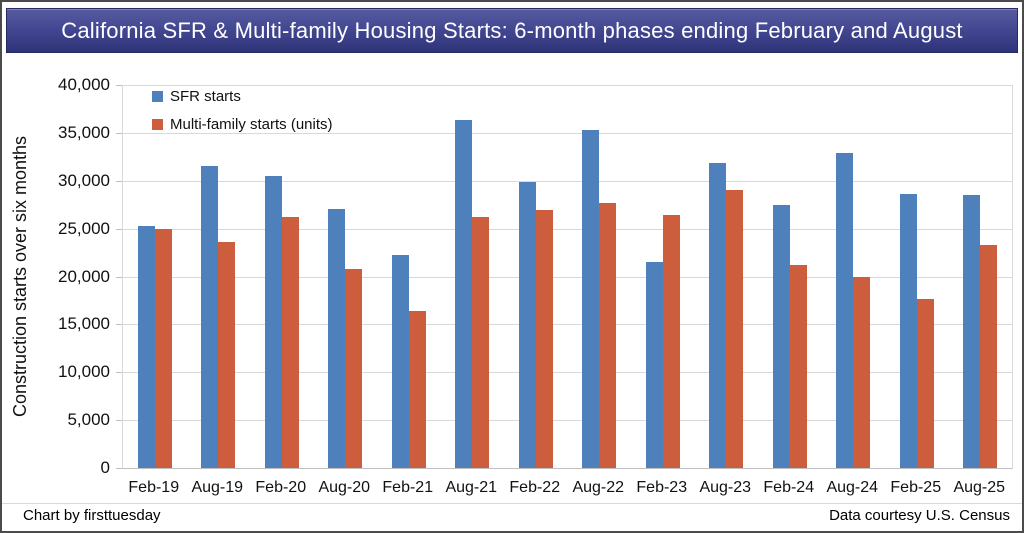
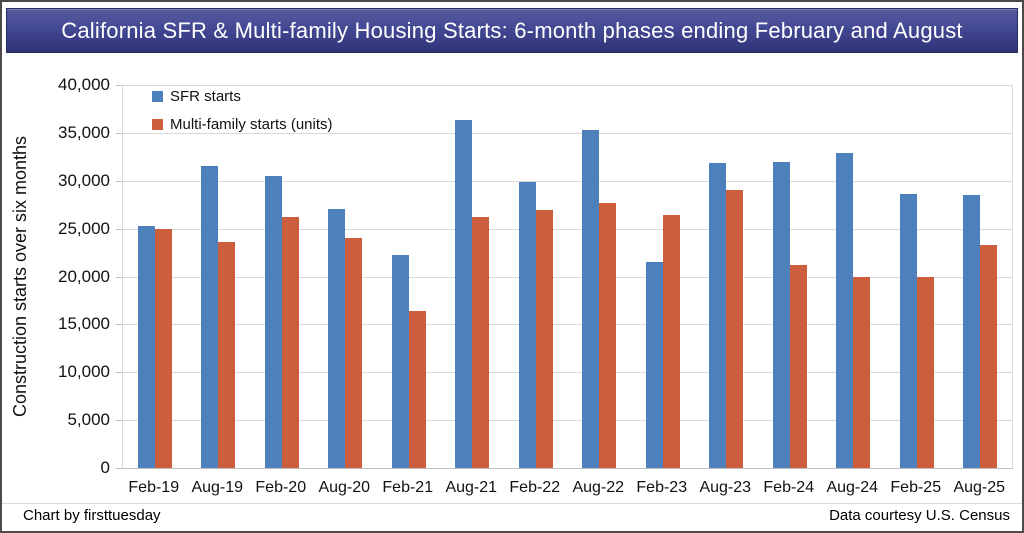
Multi-family starts (units)/Aug-20: 21000 -> 24000
SFR starts/Feb-24: 28000 -> 32000
Multi-family starts (units)/Feb-25: 18000 -> 20000
